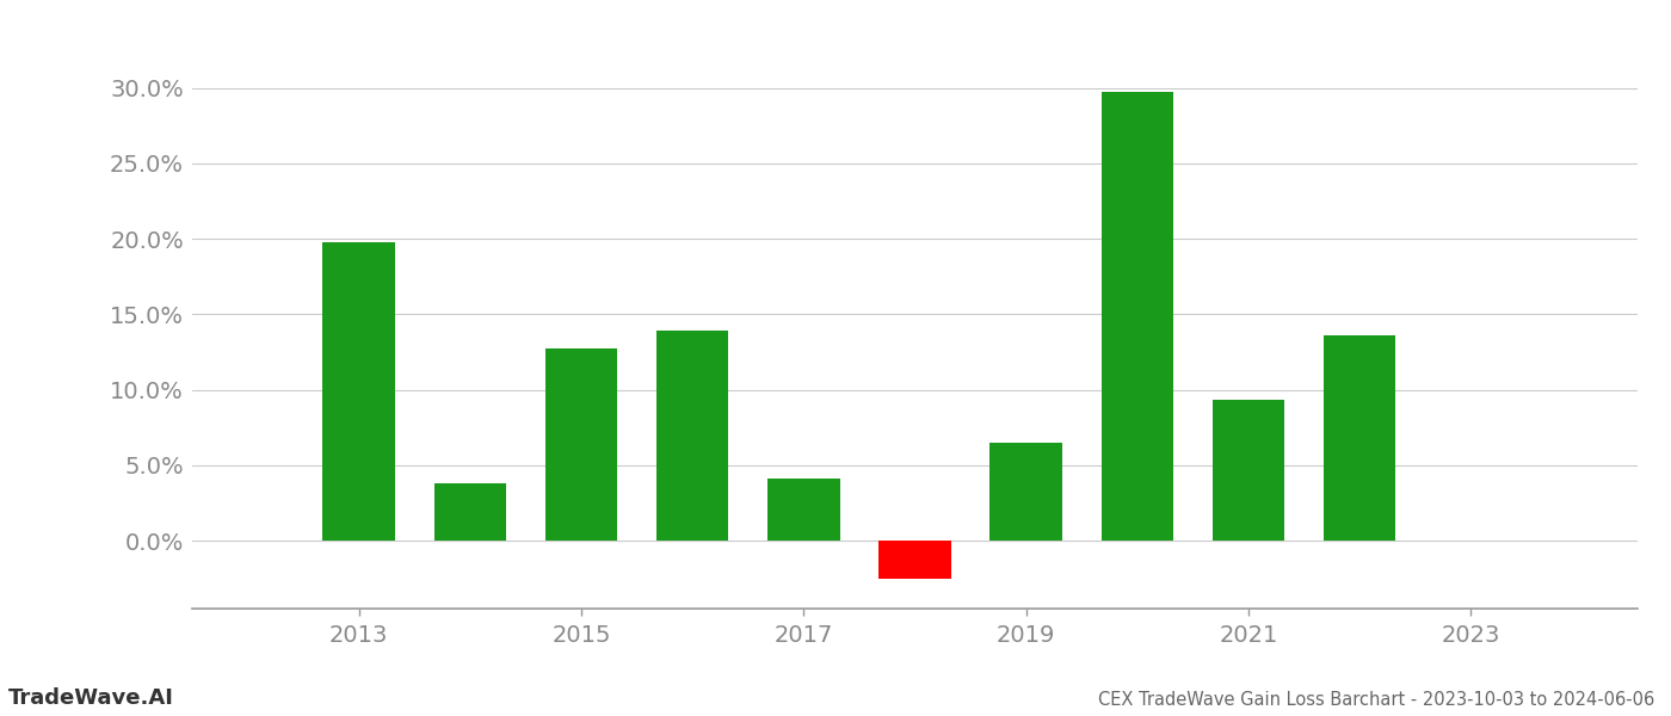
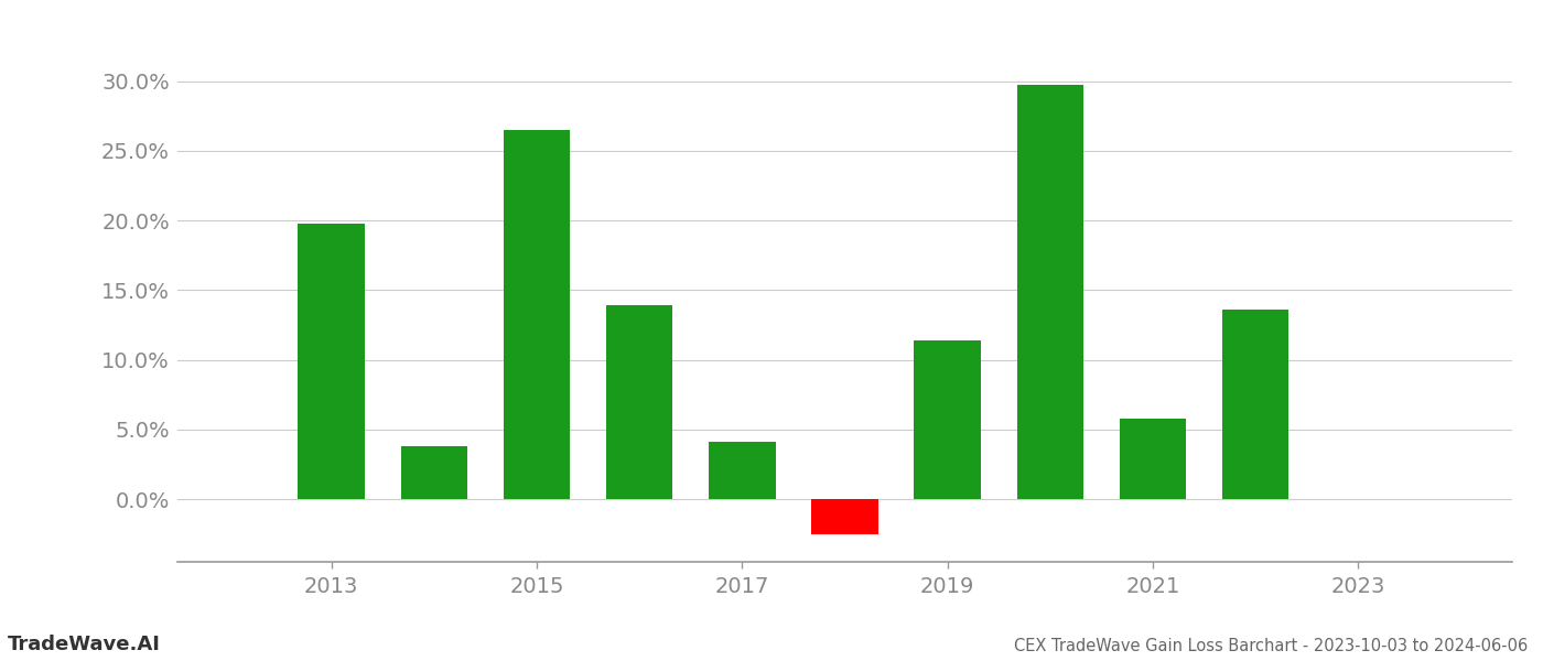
2015: 12.7% -> 26.5%
2019: 6.5% -> 11.4%
2021: 9.3% -> 5.8%
